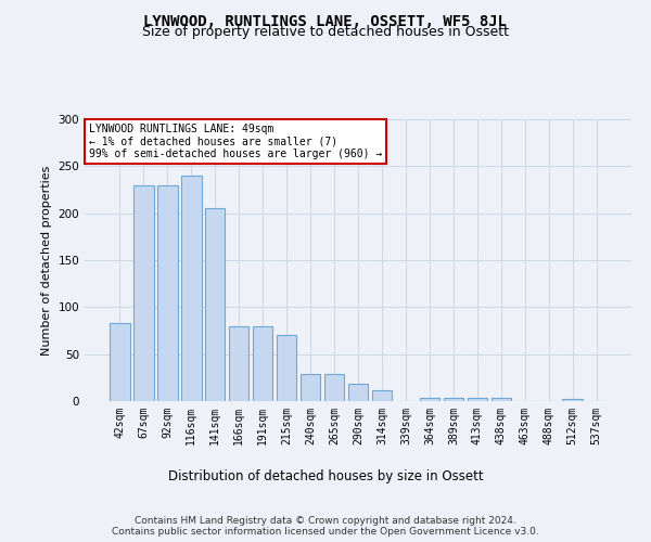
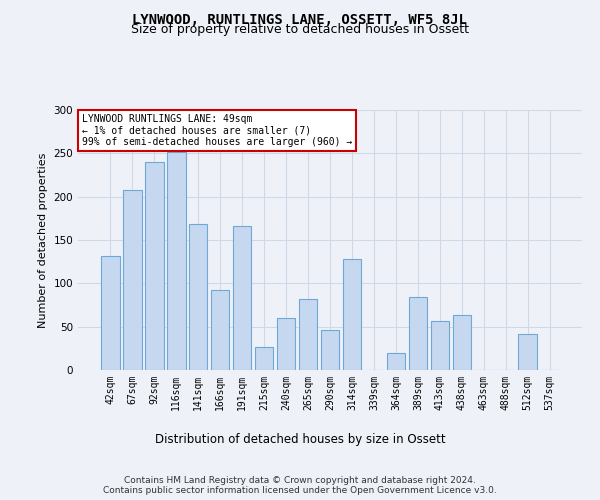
42sqm: 83 -> 132
67sqm: 230 -> 208
92sqm: 230 -> 240
116sqm: 240 -> 252
141sqm: 205 -> 168
166sqm: 80 -> 92
191sqm: 80 -> 166
215sqm: 70 -> 26
240sqm: 29 -> 60
265sqm: 29 -> 82
290sqm: 19 -> 46
314sqm: 12 -> 128
364sqm: 4 -> 20
389sqm: 4 -> 84
413sqm: 4 -> 56
438sqm: 3 -> 64
512sqm: 2 -> 42
